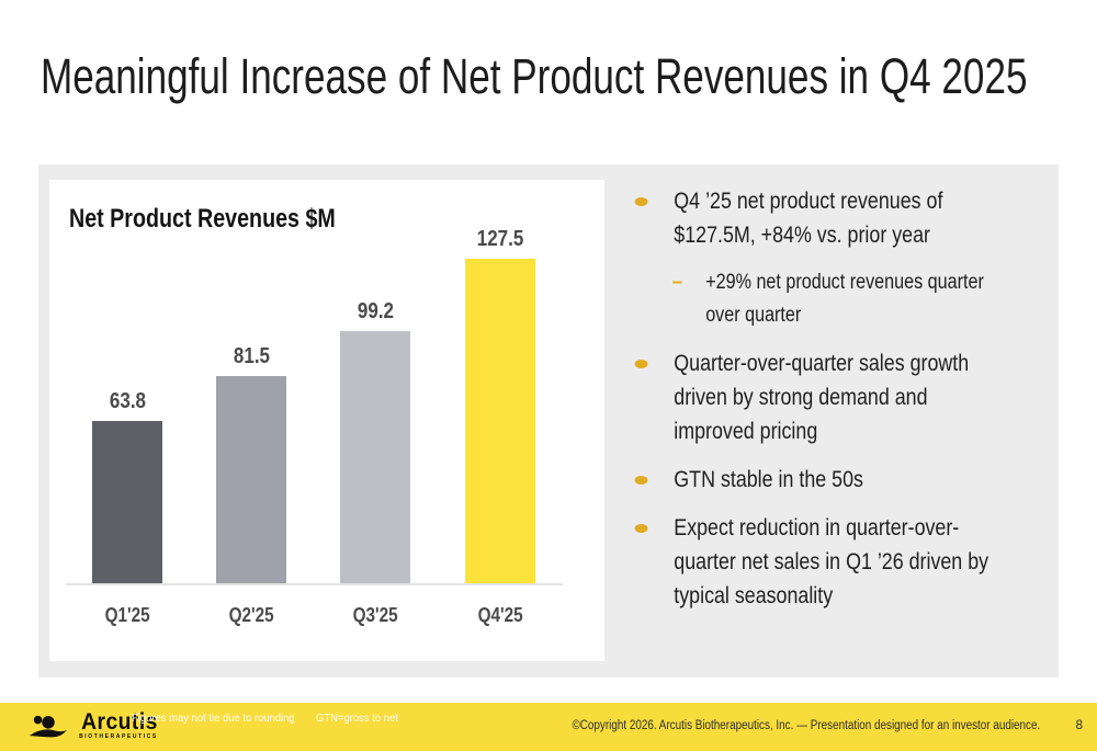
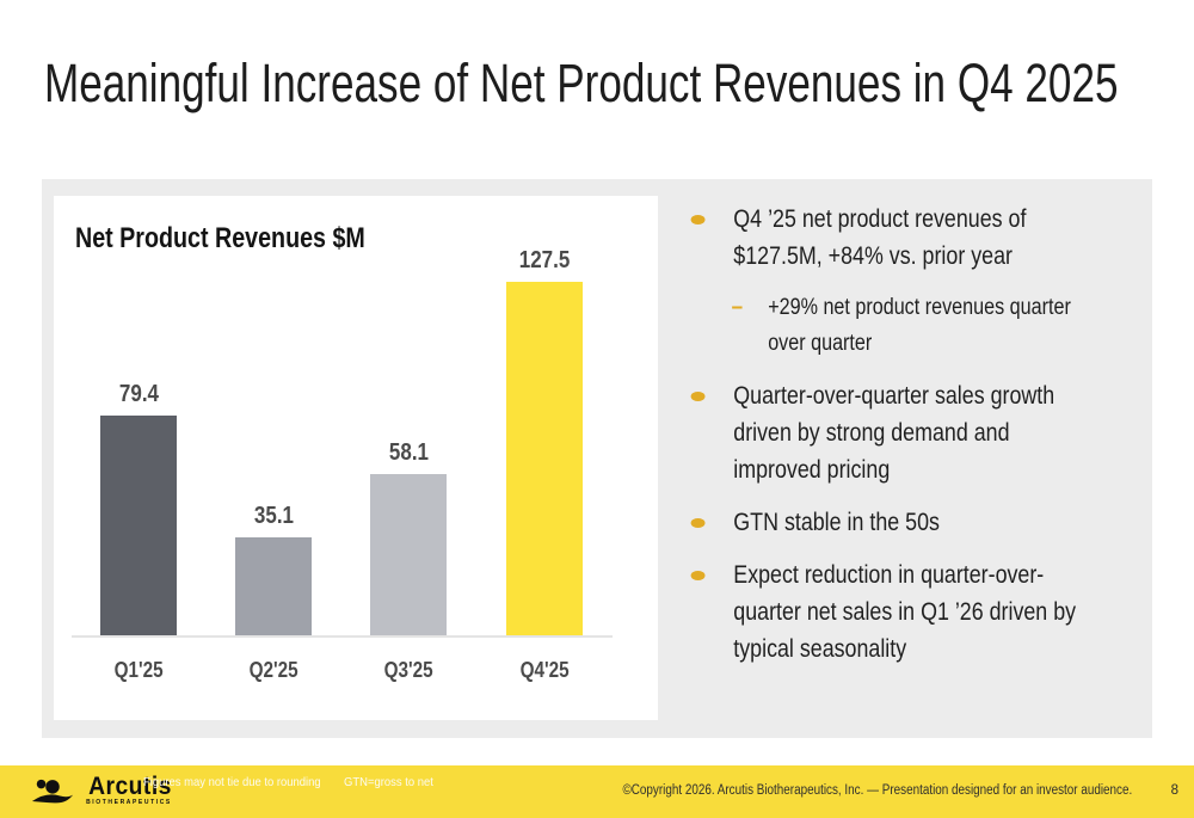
Q1'25: 63.8 -> 79.4
Q2'25: 81.5 -> 35.1
Q3'25: 99.2 -> 58.1
